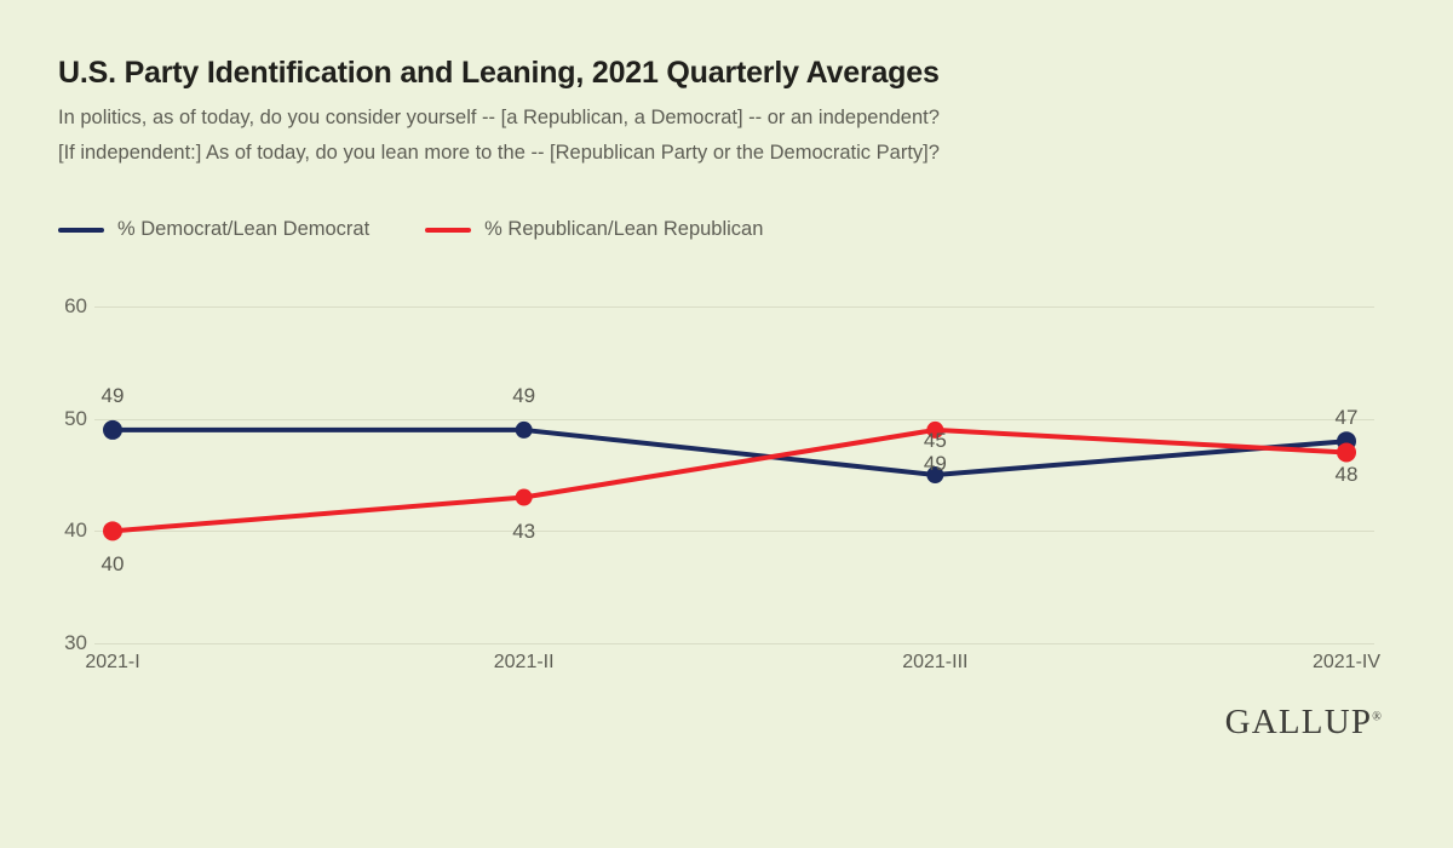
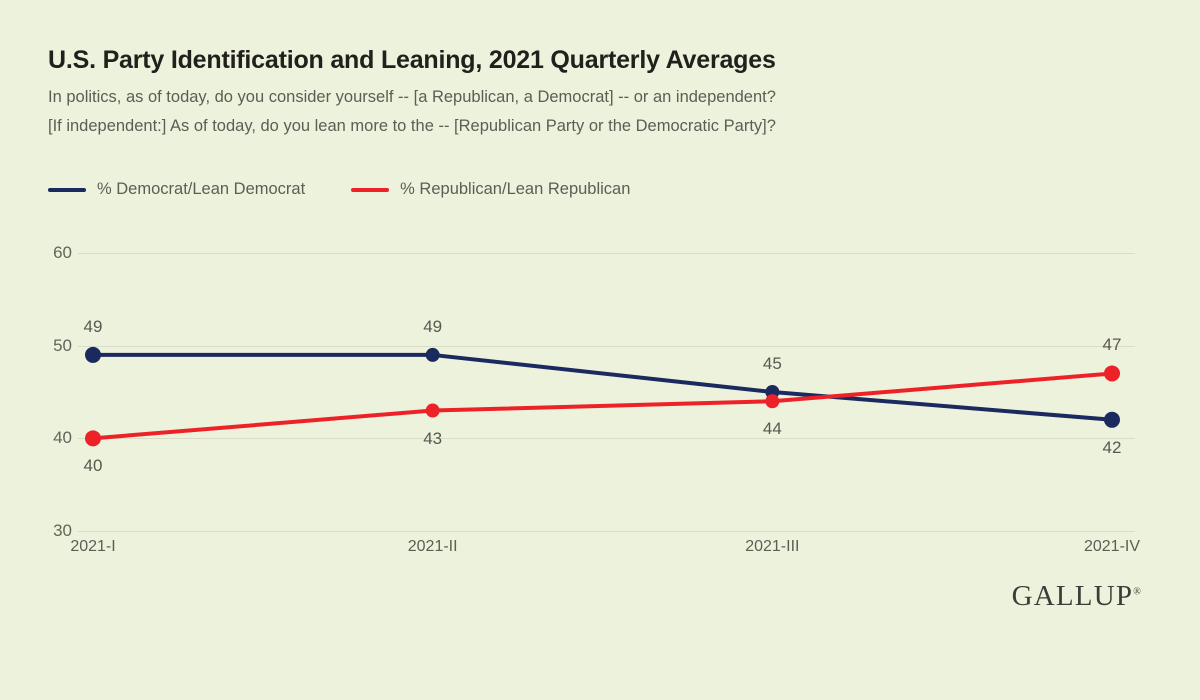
% Republican/Lean Republican/2021-III: 49 -> 44
% Democrat/Lean Democrat/2021-IV: 48 -> 42
